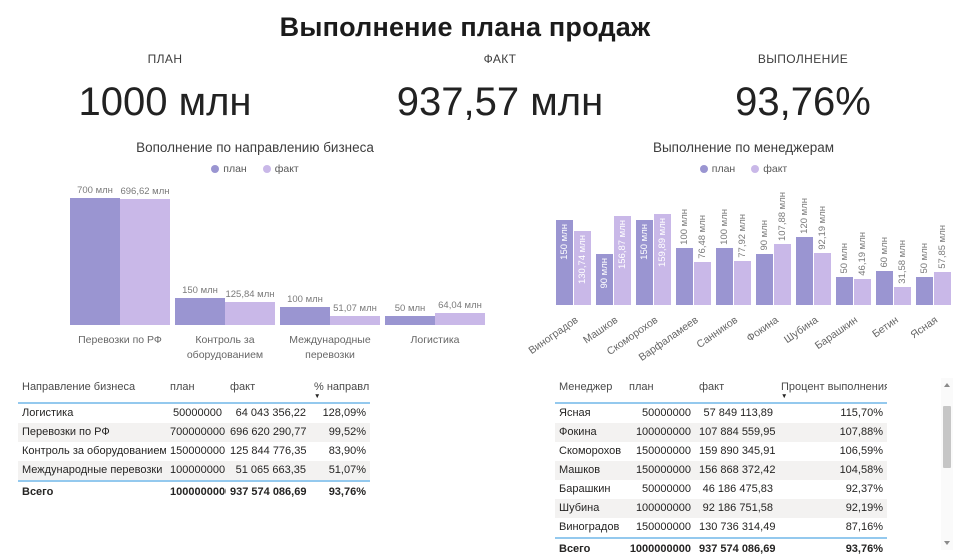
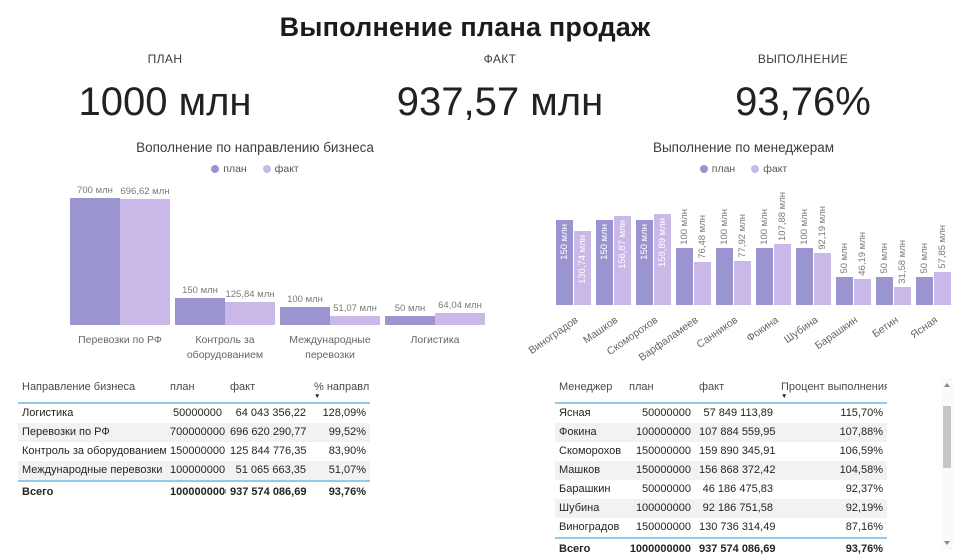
Выполнение по менеджерам/план/Машков: 90 -> 150
Выполнение по менеджерам/план/Фокина: 90 -> 100
Выполнение по менеджерам/план/Шубина: 120 -> 100
Выполнение по менеджерам/план/Бетин: 60 -> 50
